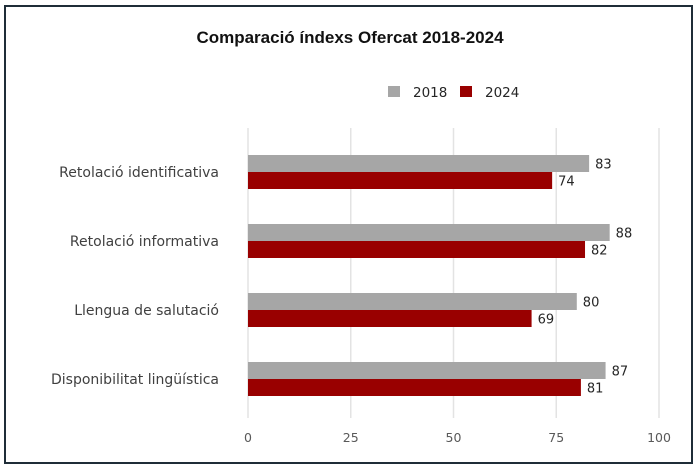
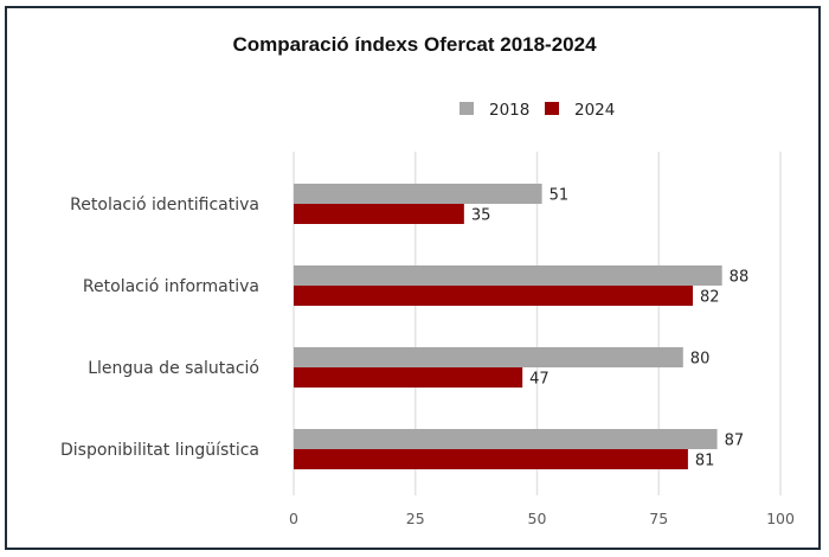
2018/Retolació identificativa: 83 -> 51
2024/Retolació identificativa: 74 -> 35
2024/Llengua de salutació: 69 -> 47
